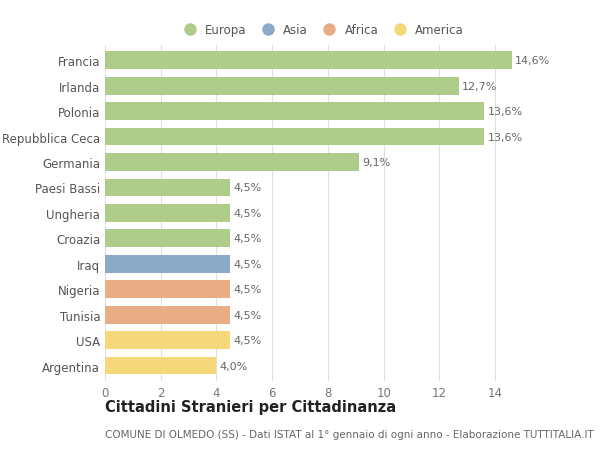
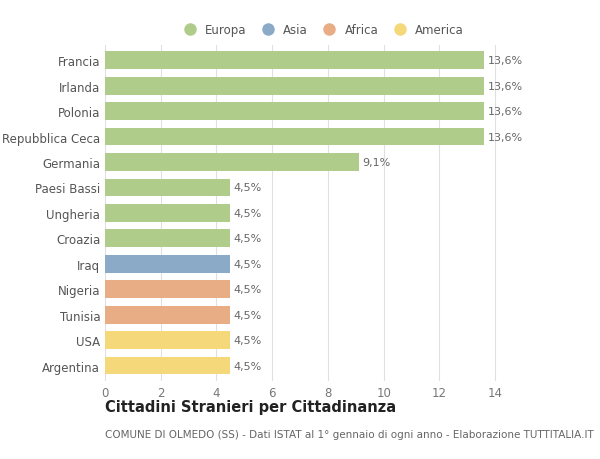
Francia: 14,6% -> 13,6%
Irlanda: 12,7% -> 13,6%
Argentina: 4,0% -> 4,5%
